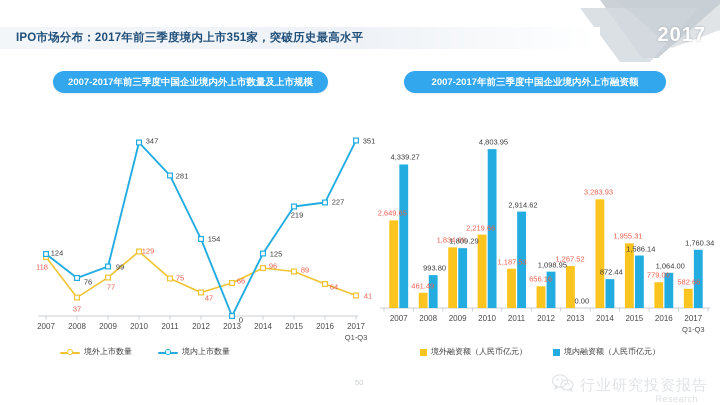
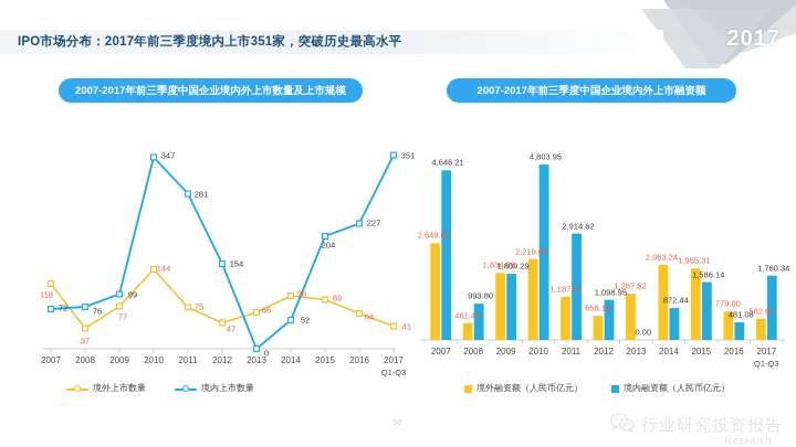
2007-2017年前三季度中国企业境内外上市数量及上市规模/境内上市数量/2007: 124 -> 72
2007-2017年前三季度中国企业境内外上市数量及上市规模/境外上市数量/2010: 129 -> 144
2007-2017年前三季度中国企业境内外上市数量及上市规模/境内上市数量/2014: 125 -> 52
2007-2017年前三季度中国企业境内外上市数量及上市规模/境内上市数量/2015: 219 -> 204
2007-2017年前三季度中国企业境内外上市融资额/境内融资额（人民币亿元）/2007: 4,339.27 -> 4,646.21
2007-2017年前三季度中国企业境内外上市融资额/境外融资额（人民币亿元）/2014: 3,283.93 -> 2,063.24
2007-2017年前三季度中国企业境内外上市融资额/境内融资额（人民币亿元）/2016: 1,064.00 -> 481.08
